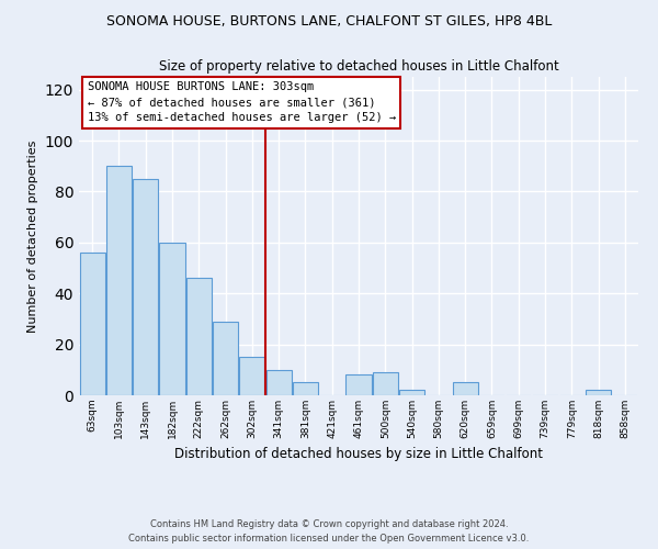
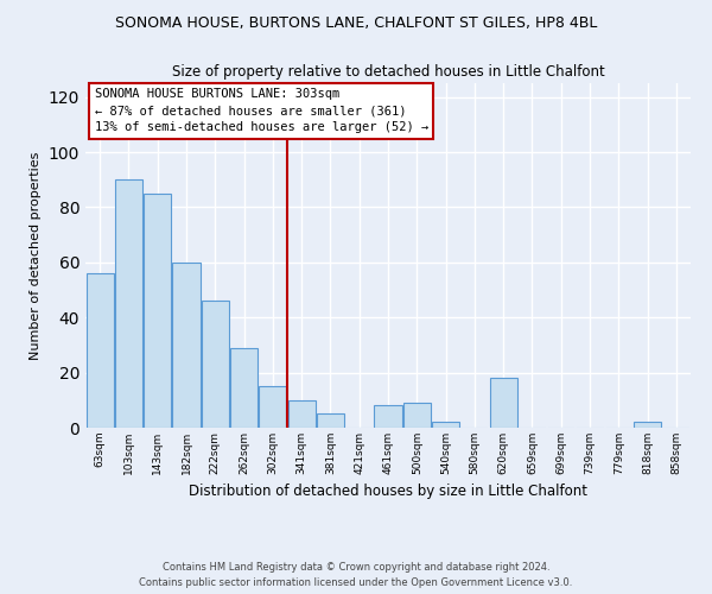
620sqm: 5 -> 18
